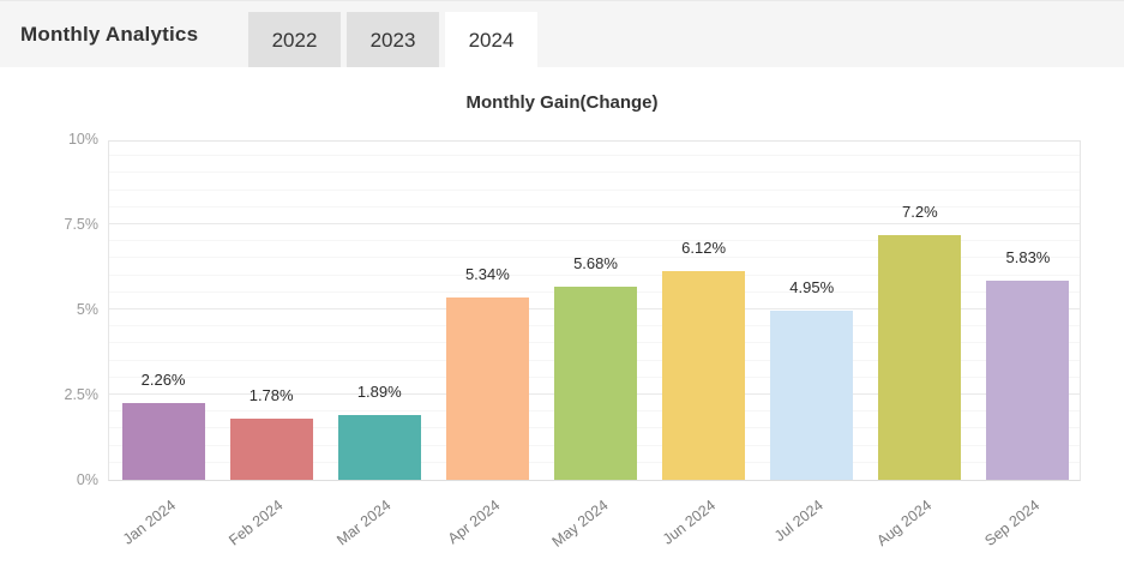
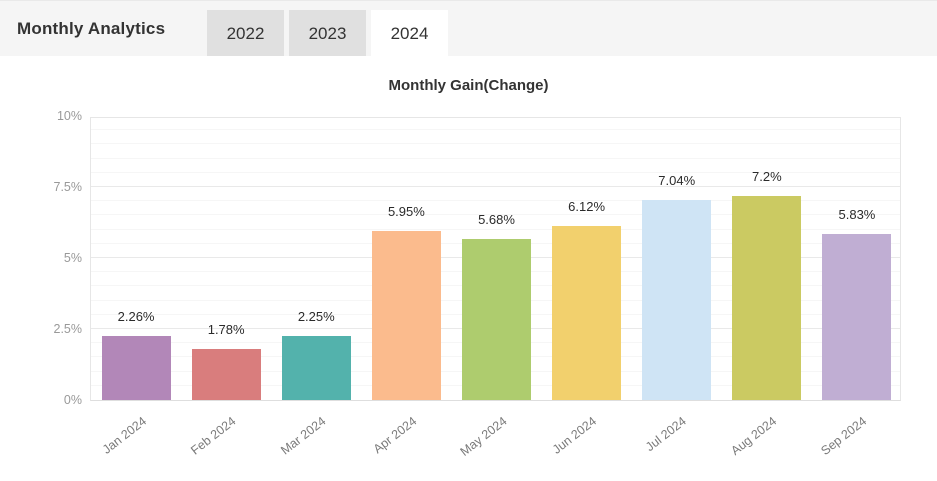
Mar 2024: 1.89% -> 2.25%
Apr 2024: 5.34% -> 5.95%
Jul 2024: 4.95% -> 7.04%
